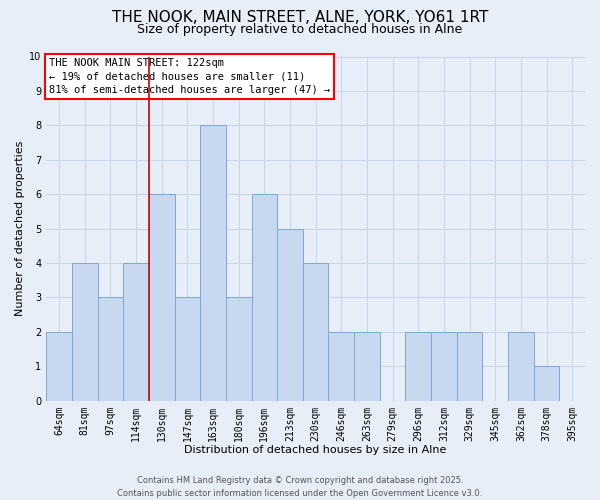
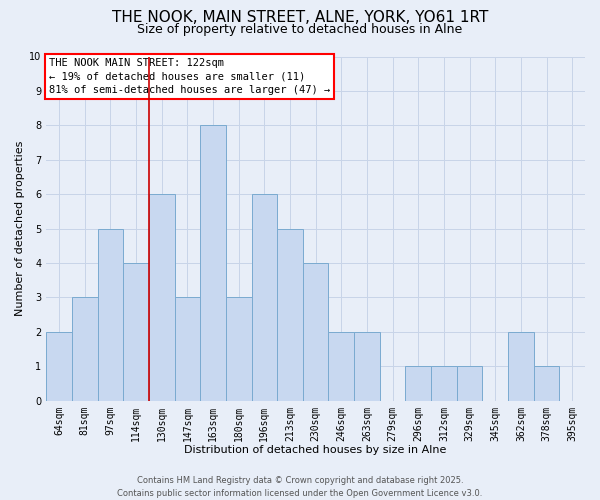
81sqm: 4 -> 3
97sqm: 3 -> 5
296sqm: 2 -> 1
312sqm: 2 -> 1
329sqm: 2 -> 1
